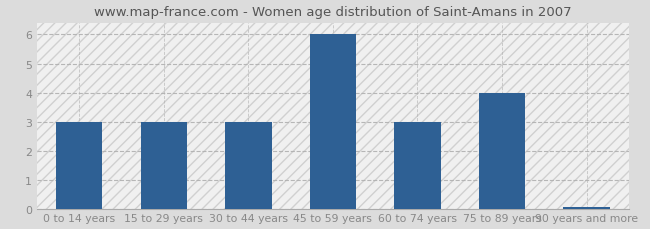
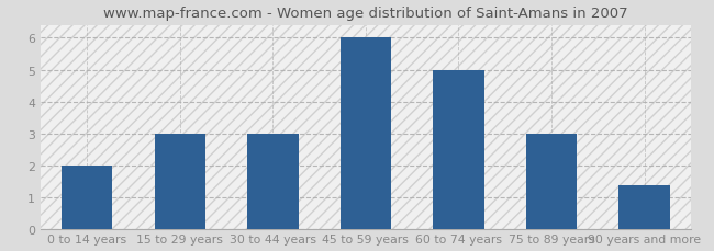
0 to 14 years: 3.00 -> 2.00
60 to 74 years: 3.00 -> 5.00
75 to 89 years: 4.00 -> 3.00
90 years and more: 0.07 -> 1.35
